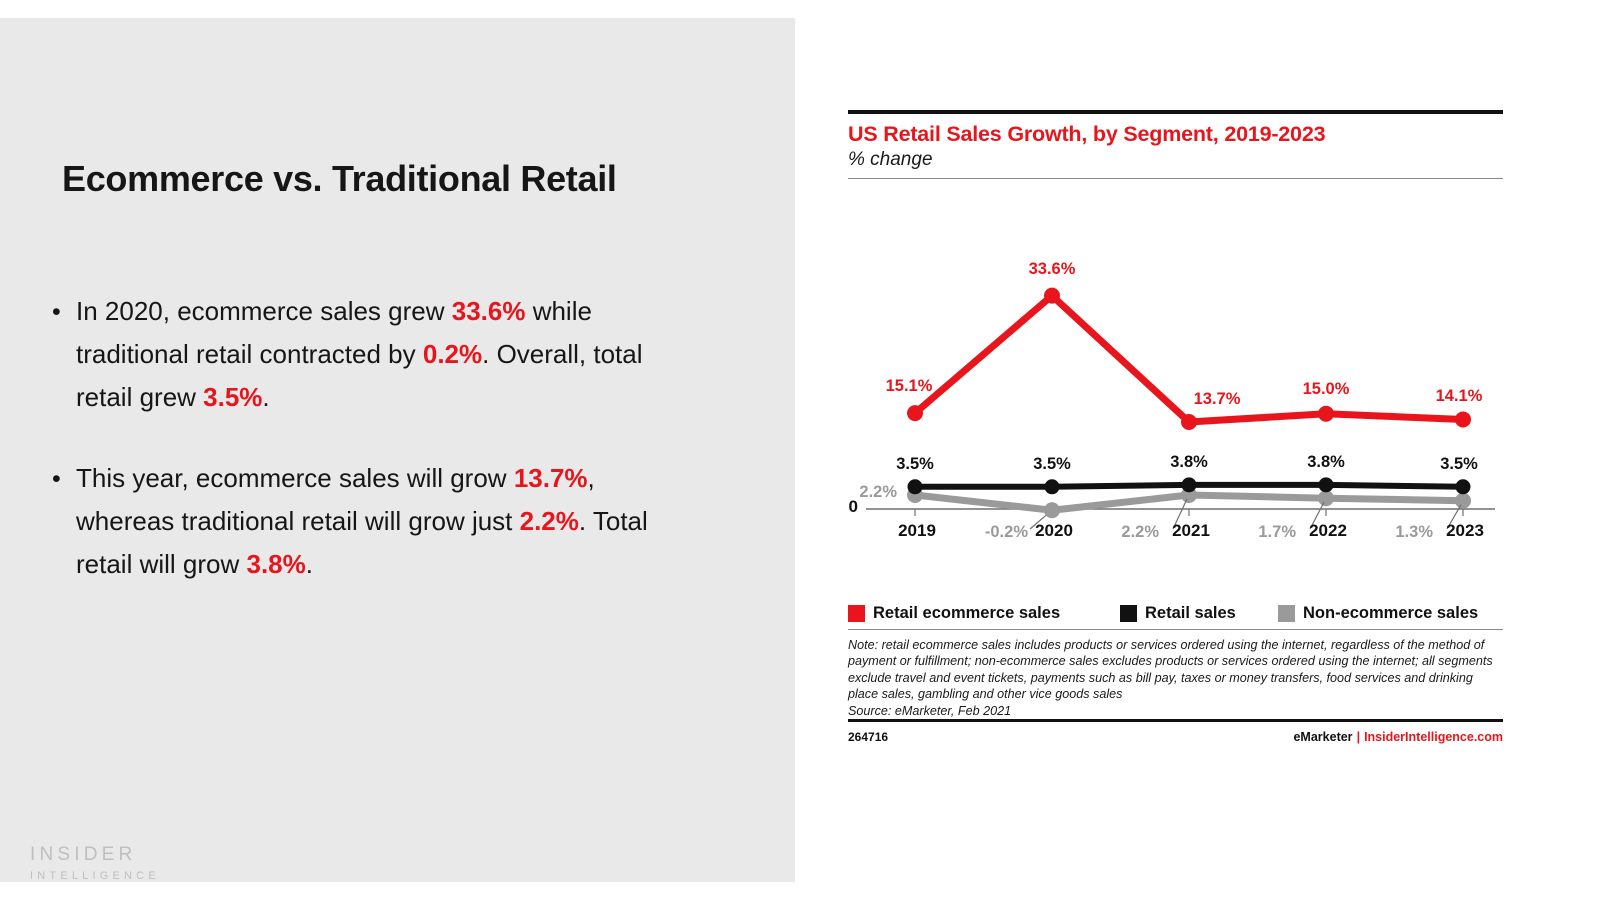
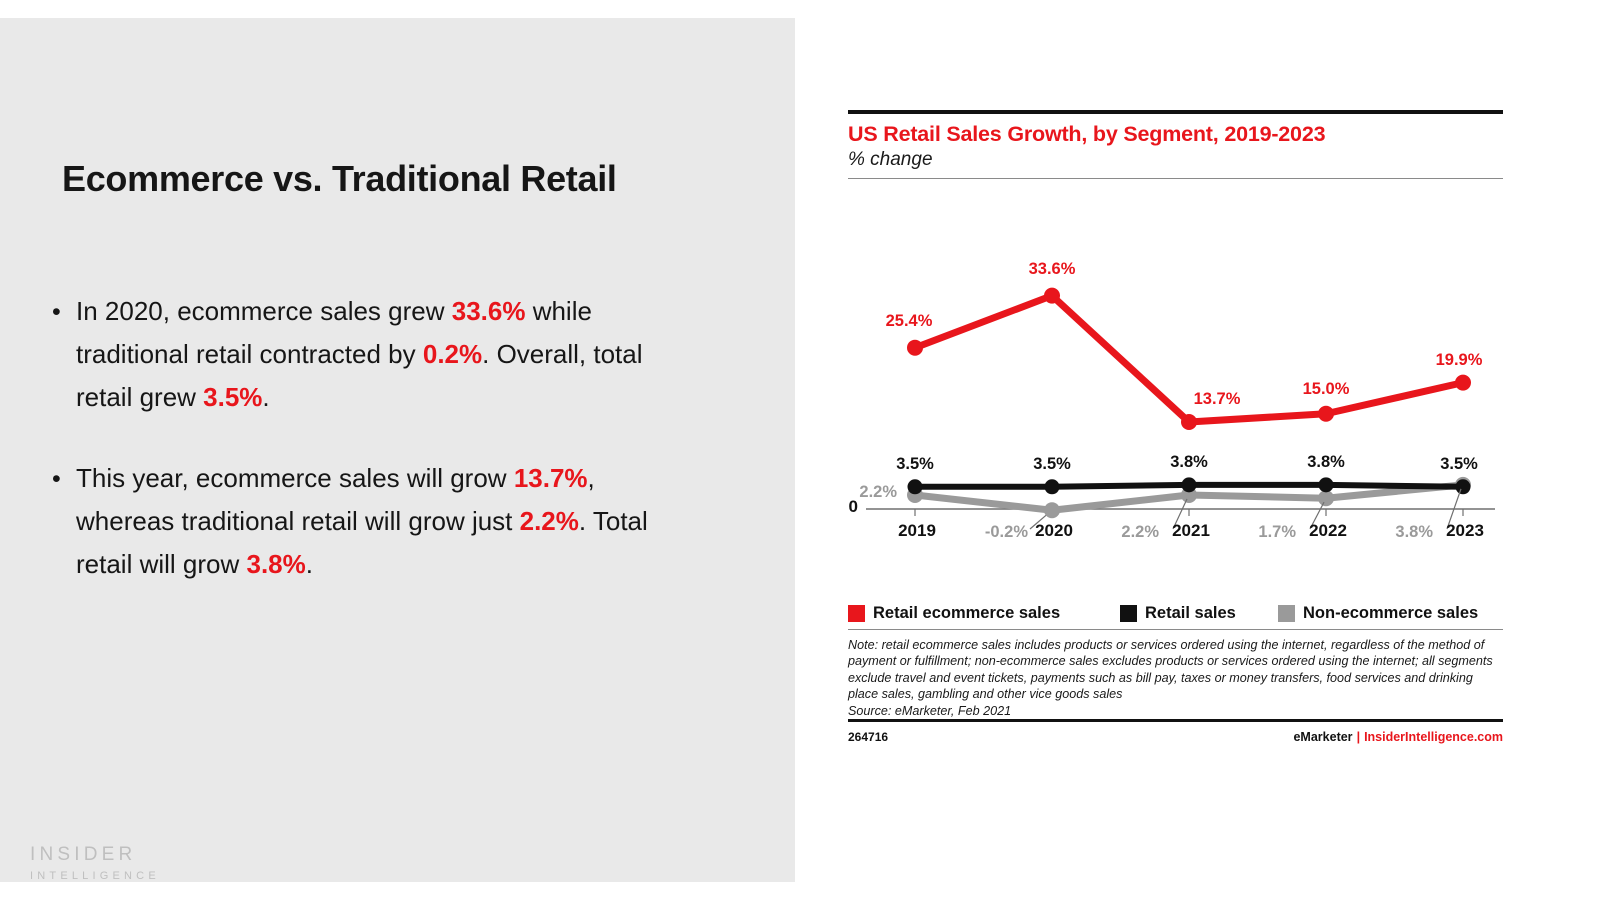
Retail ecommerce sales/2019: 15.1% -> 25.4%
Retail ecommerce sales/2023: 14.1% -> 19.9%
Non-ecommerce sales/2023: 1.3% -> 3.8%
